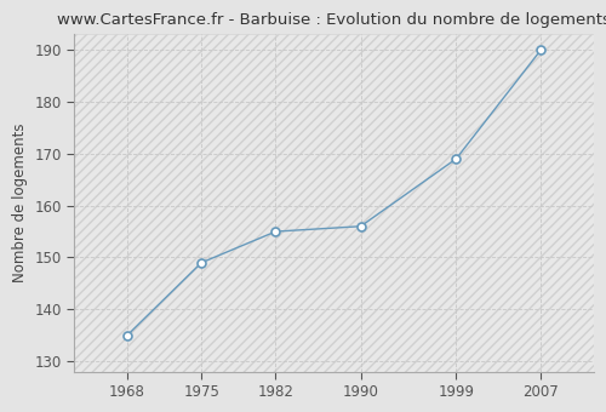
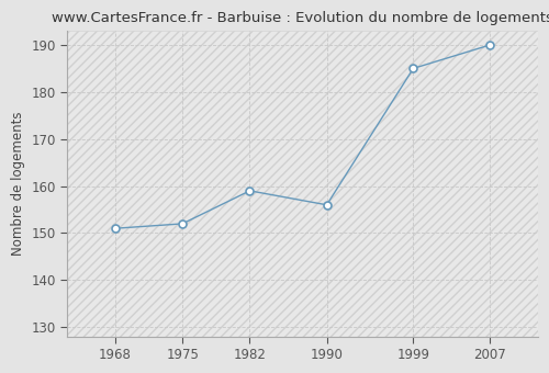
1968: 135 -> 151
1975: 149 -> 152
1982: 155 -> 159
1999: 169 -> 185
